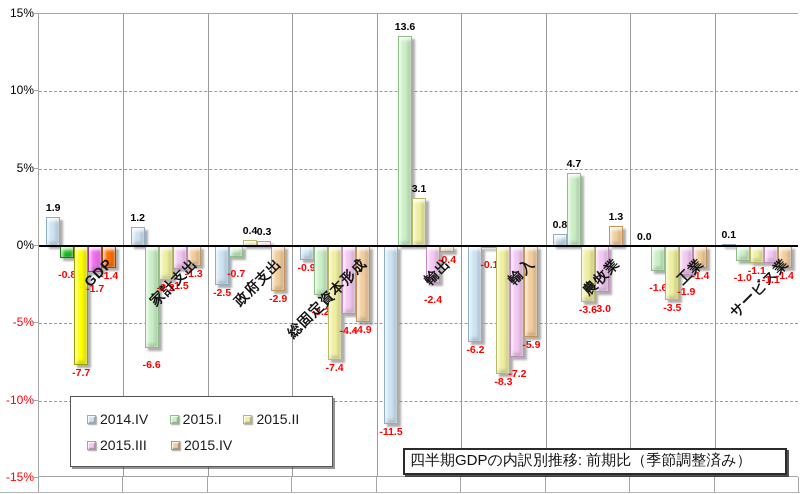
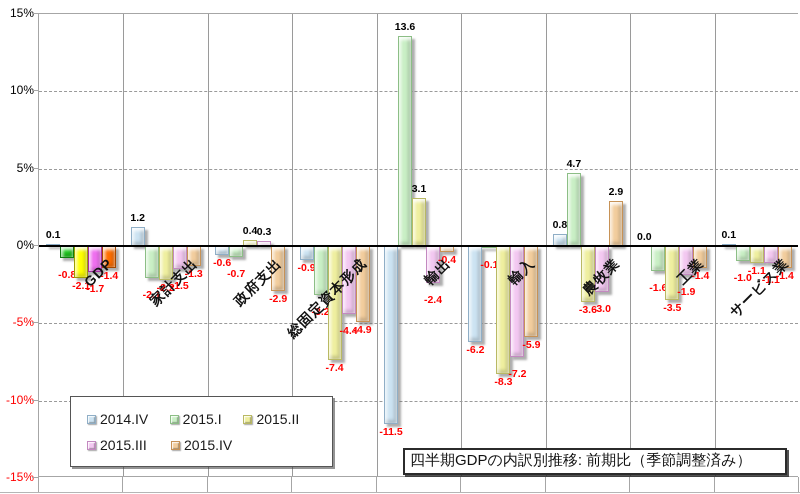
2014.IV/GDP: 1.9 -> 0.1
2015.II/GDP: -7.7 -> -2.1
2015.I/家計支出: -6.6 -> -2.1
2014.IV/政府支出: -2.5 -> -0.6
2015.IV/農牧業: 1.3 -> 2.9
